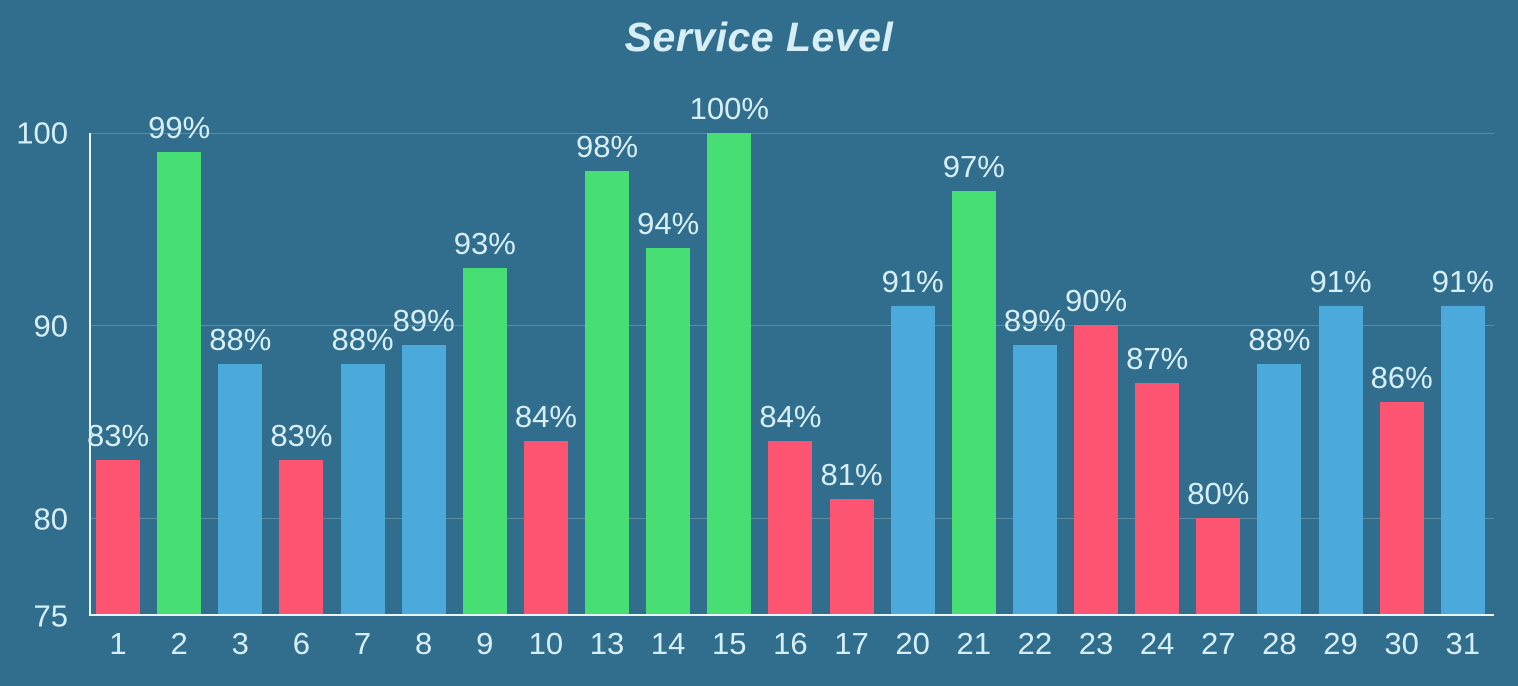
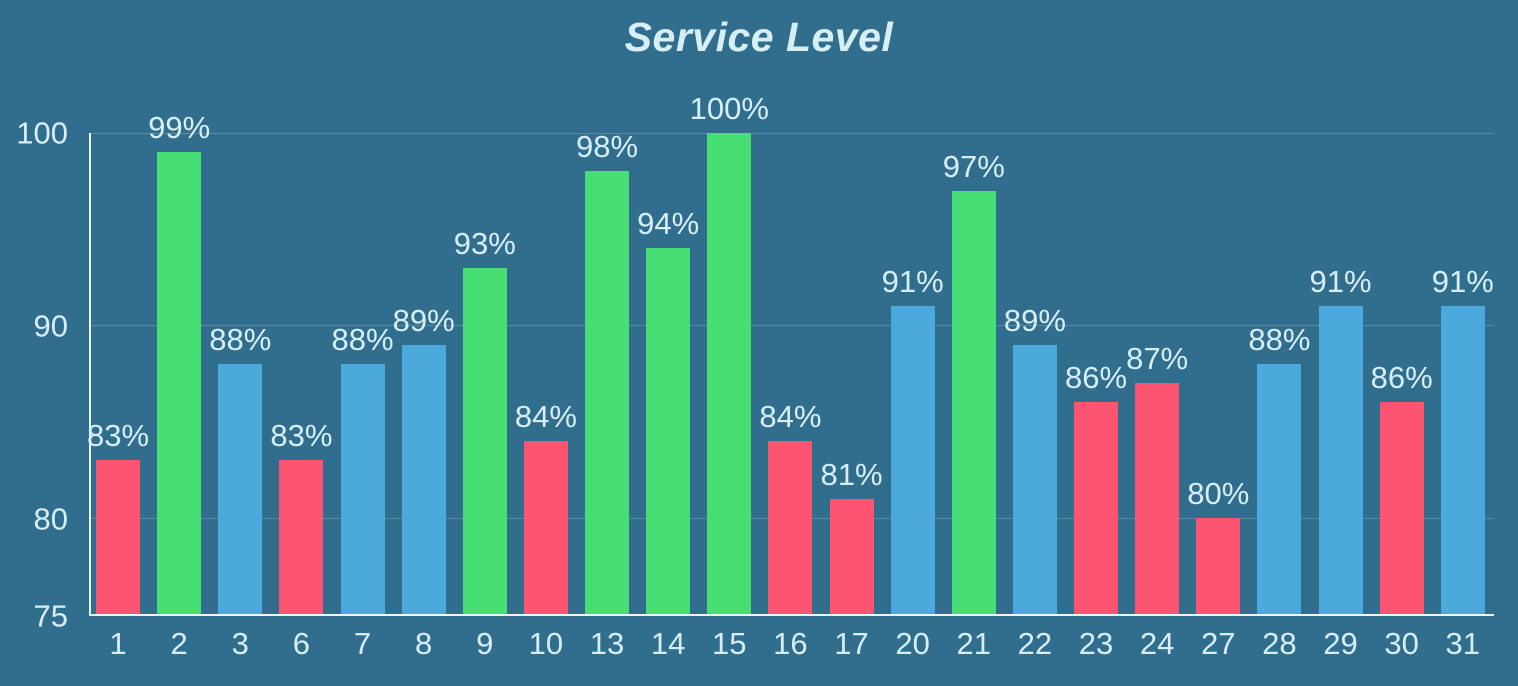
23: 90% -> 86%
